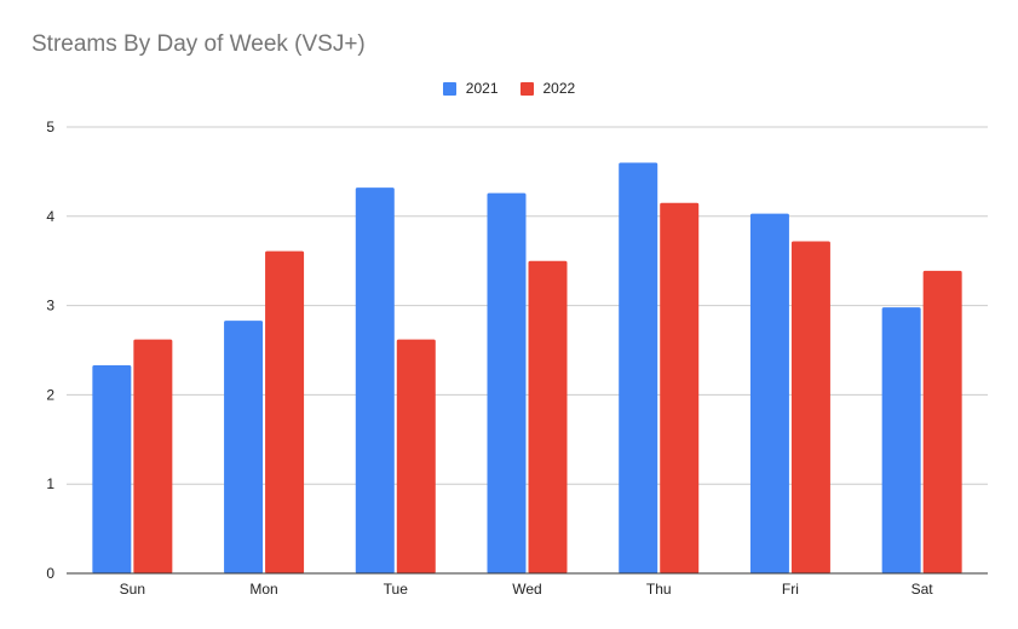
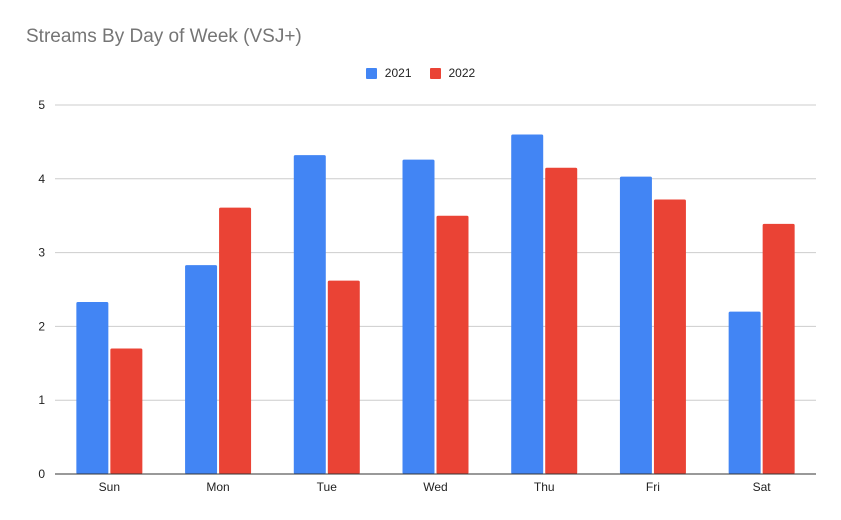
2022/Sun: 2.6 -> 1.7
2021/Sat: 3.0 -> 2.2
